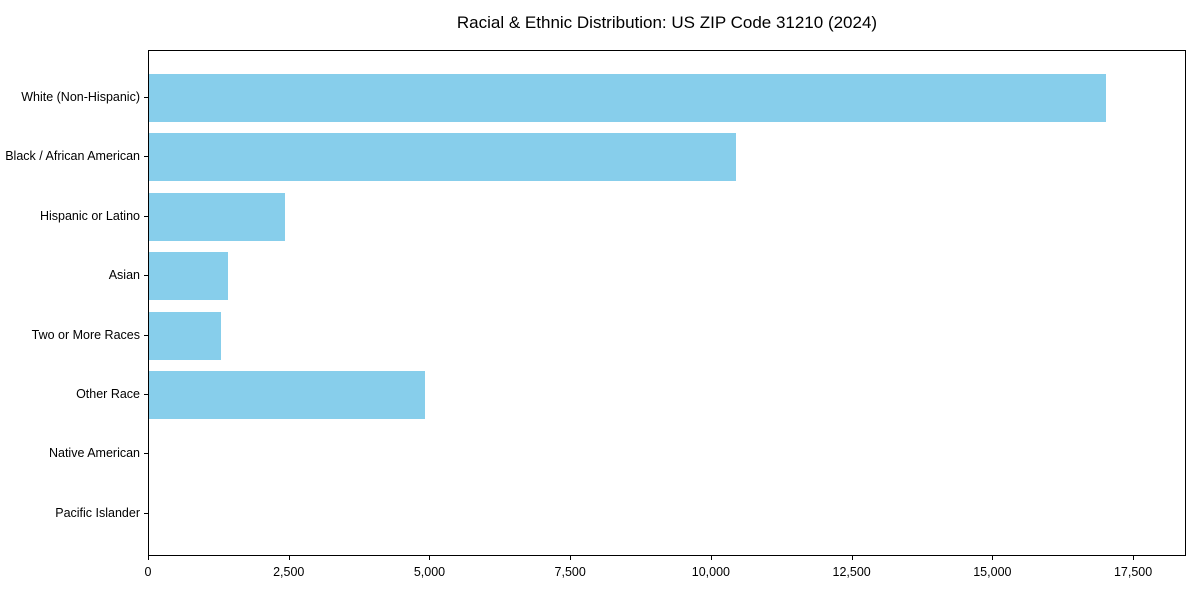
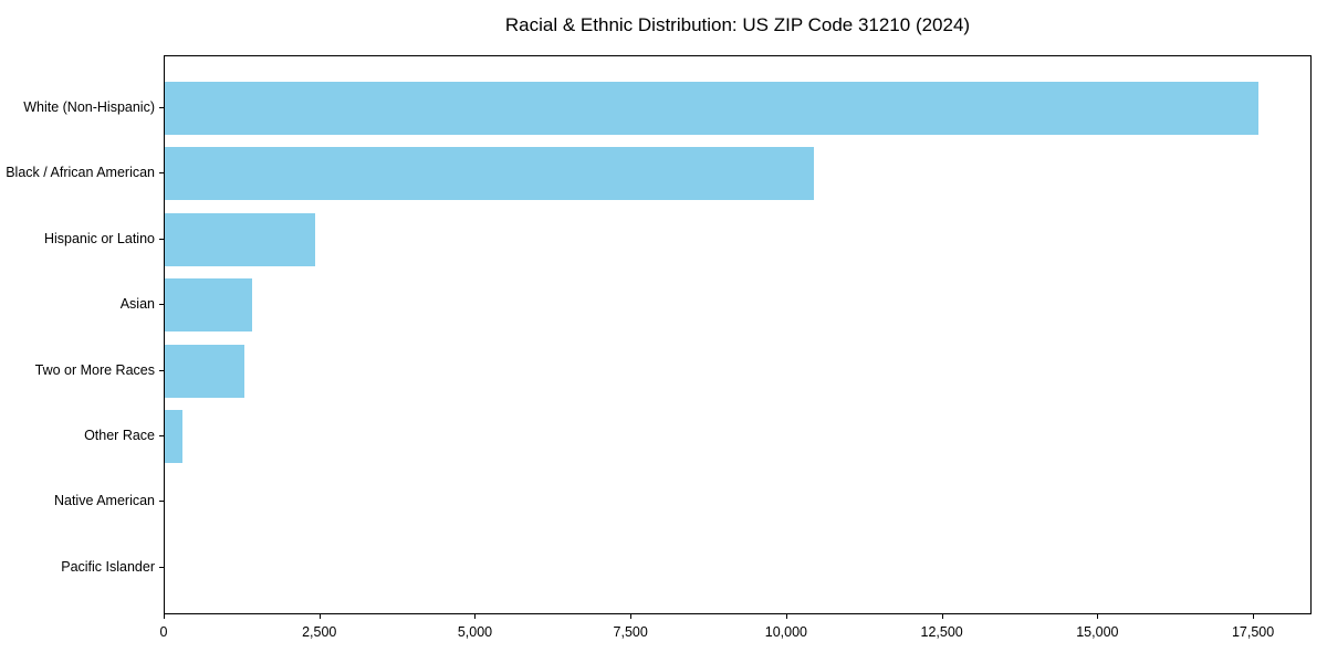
White (Non-Hispanic): 17000 -> 17600
Other Race: 4900 -> 300
